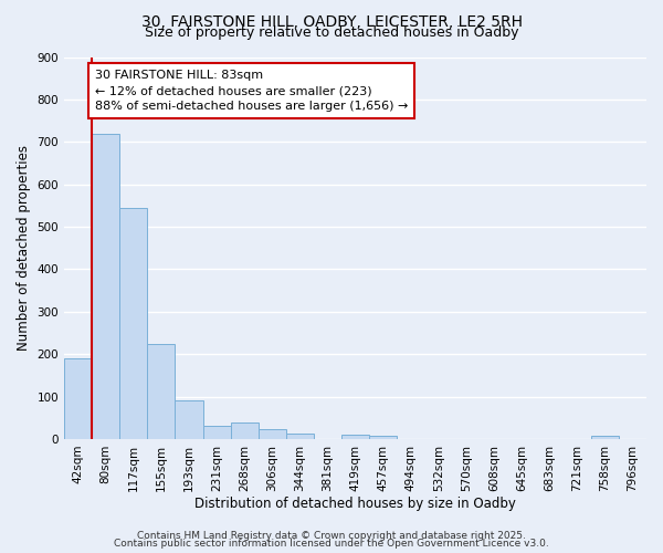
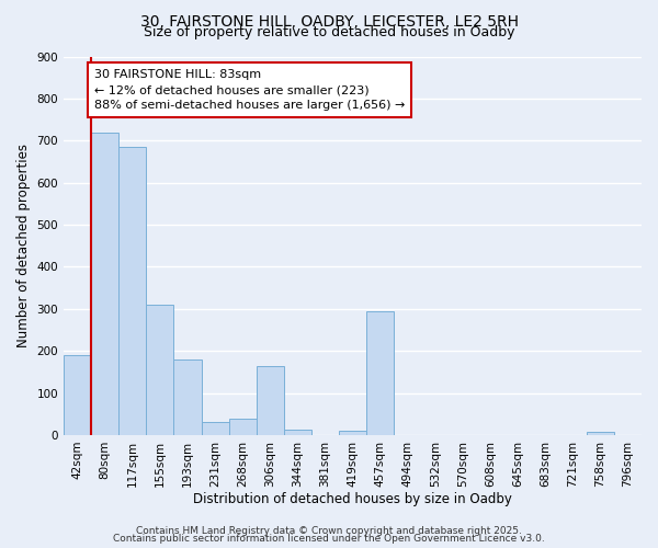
117sqm: 545 -> 685
155sqm: 225 -> 310
193sqm: 90 -> 180
306sqm: 24 -> 165
457sqm: 8 -> 295
